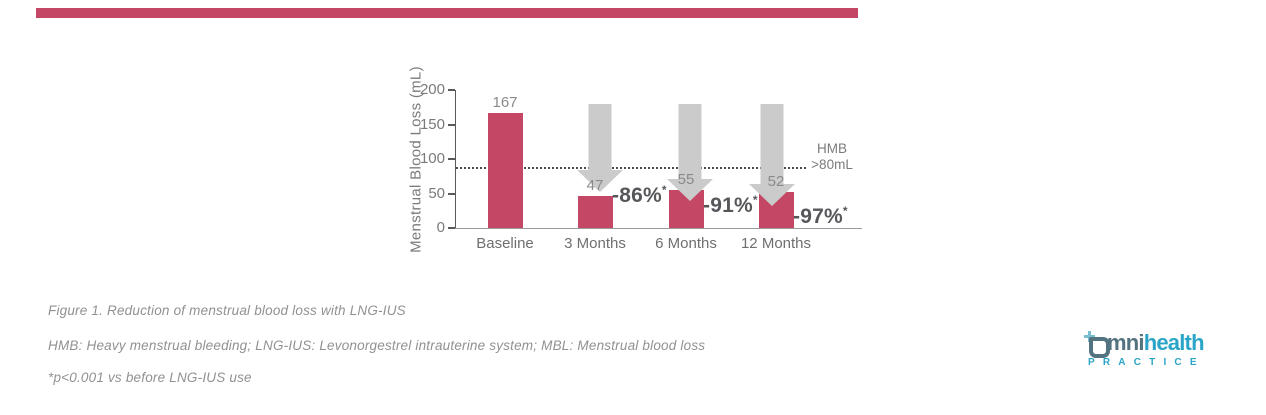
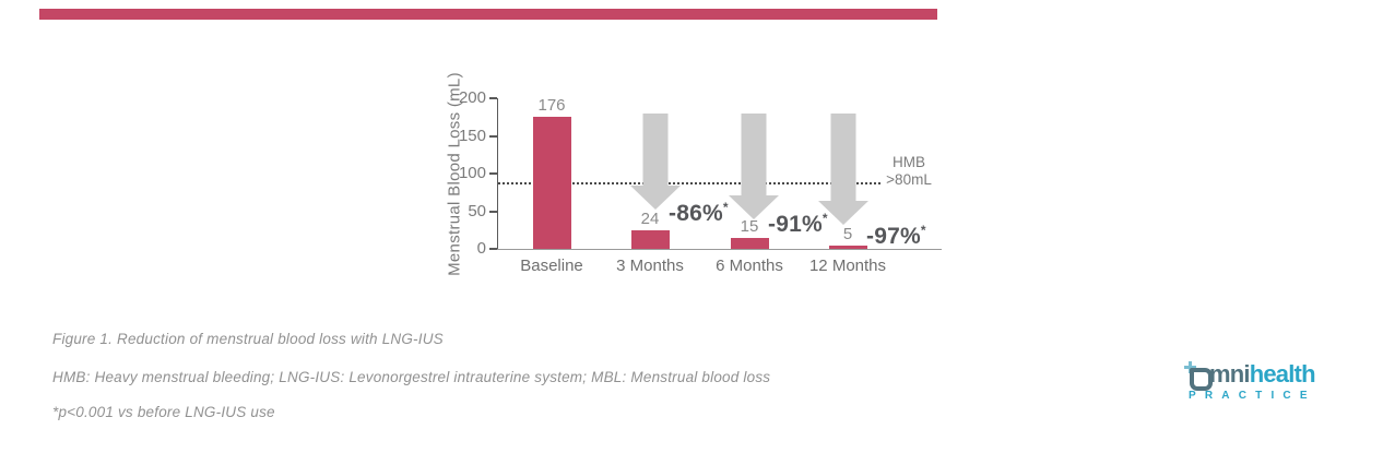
Baseline: 167 -> 176
3 Months: 47 -> 24
6 Months: 55 -> 15
12 Months: 52 -> 5
